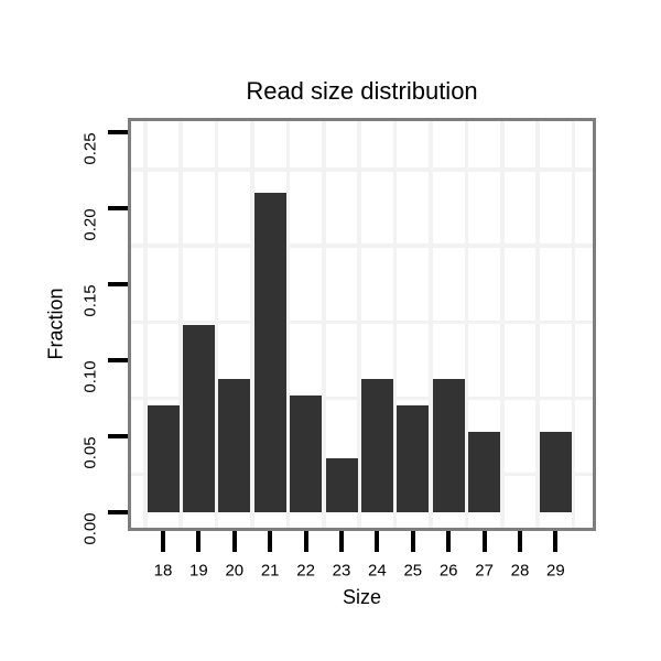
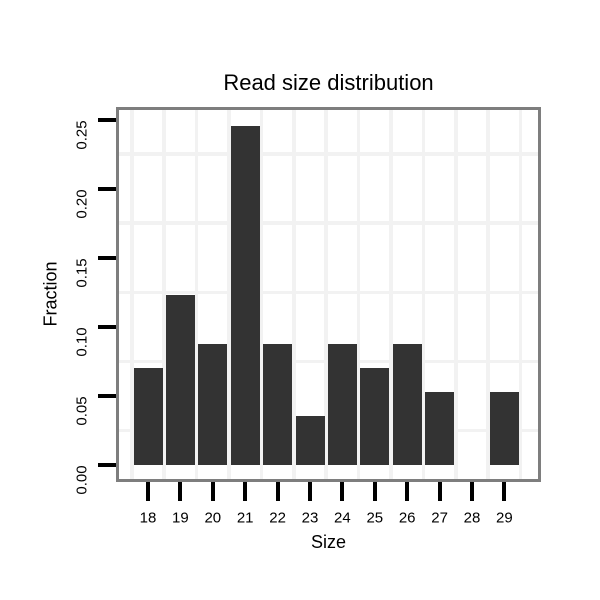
21: 0.210 -> 0.246
22: 0.077 -> 0.088
